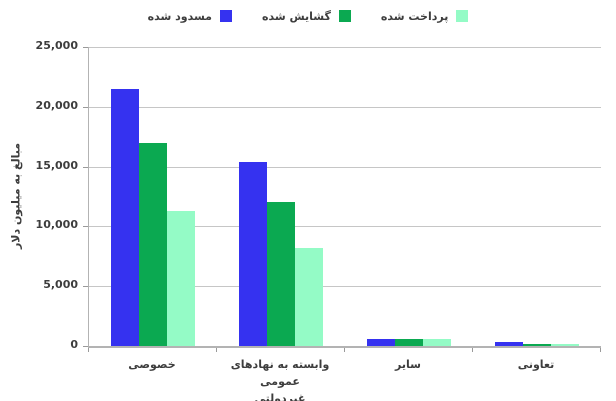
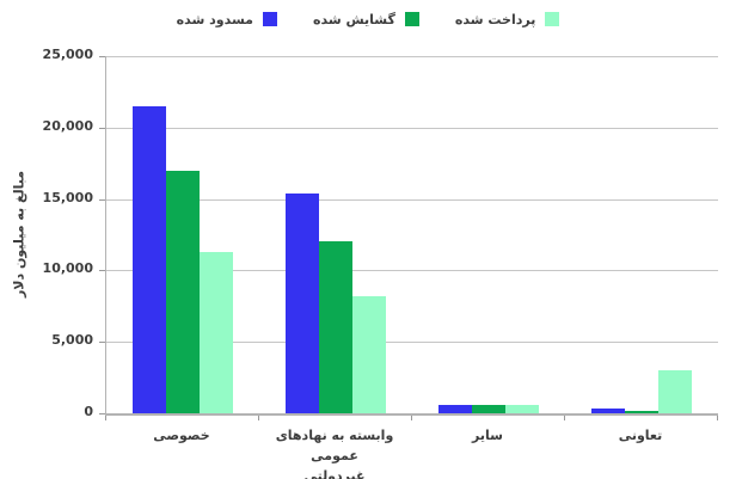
پرداخت شده/تعاونی: 200 -> 3000
